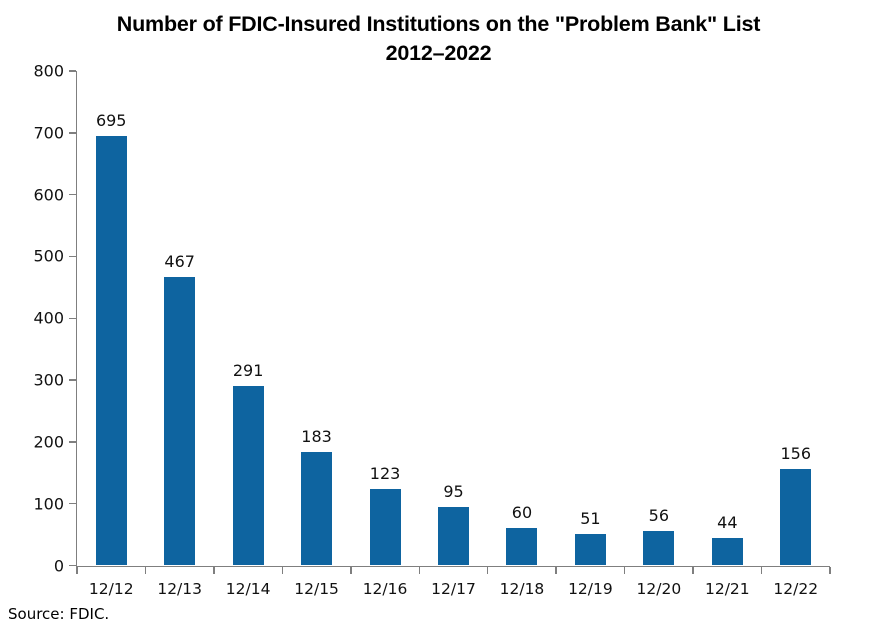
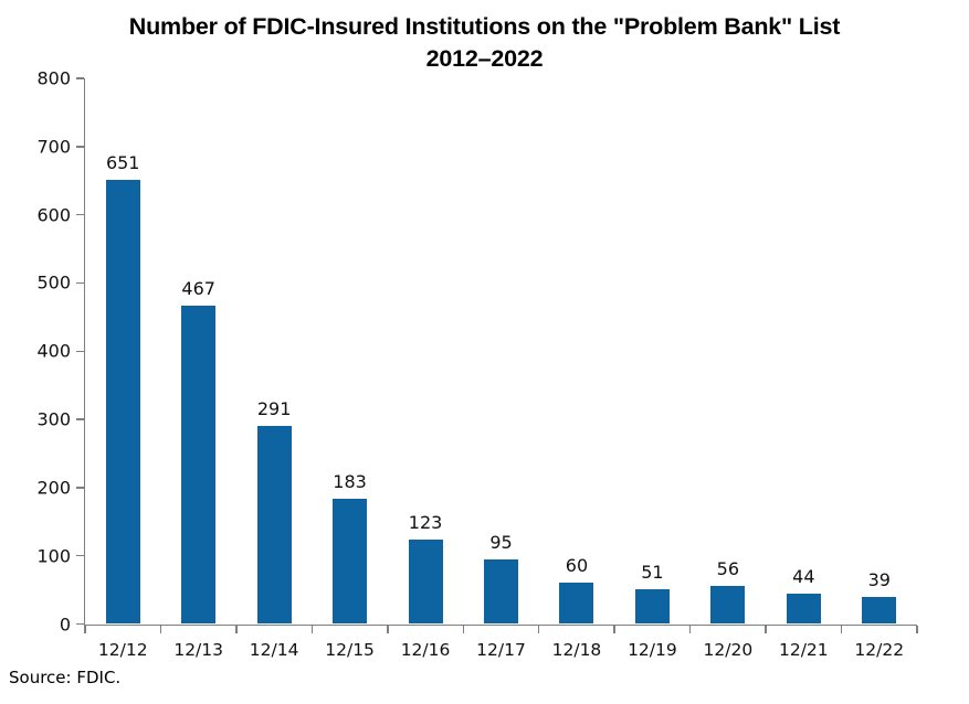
12/12: 695 -> 651
12/22: 156 -> 39
